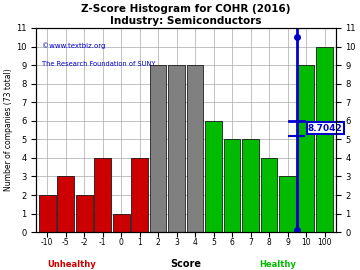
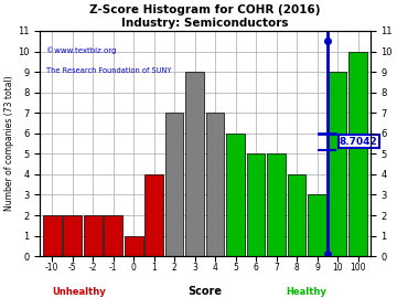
-5: 3 -> 2
-1: 4 -> 2
2: 9 -> 7
4: 9 -> 7
